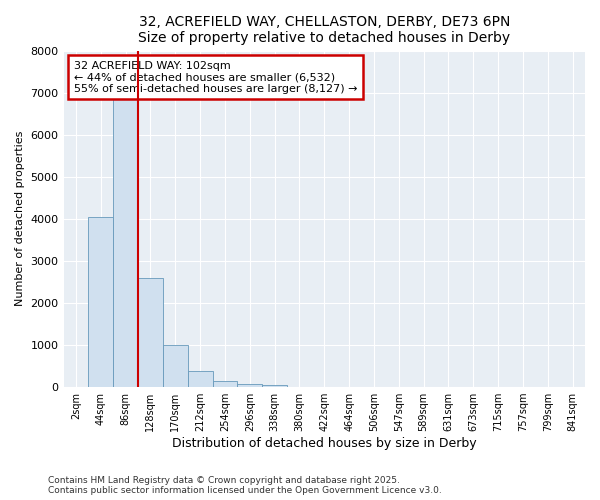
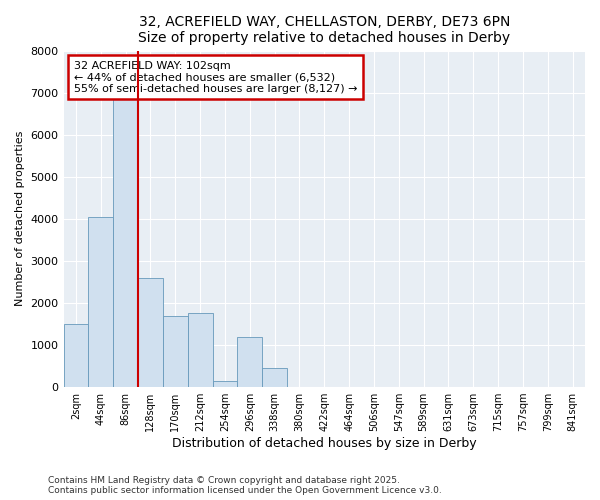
2sqm: 10 -> 1500
170sqm: 1000 -> 1700
212sqm: 380 -> 1750
296sqm: 80 -> 1200
338sqm: 40 -> 450
